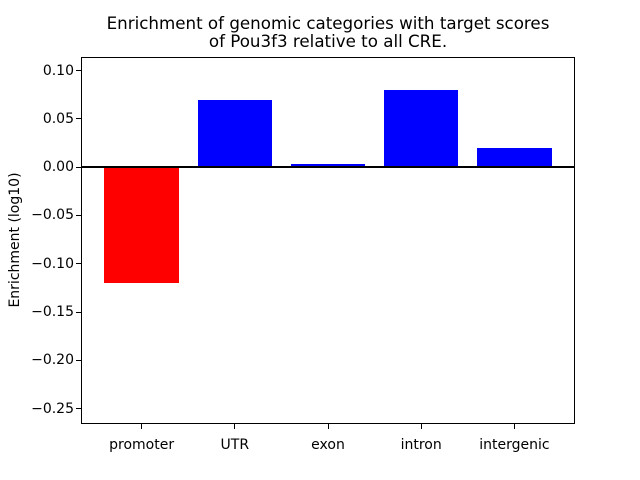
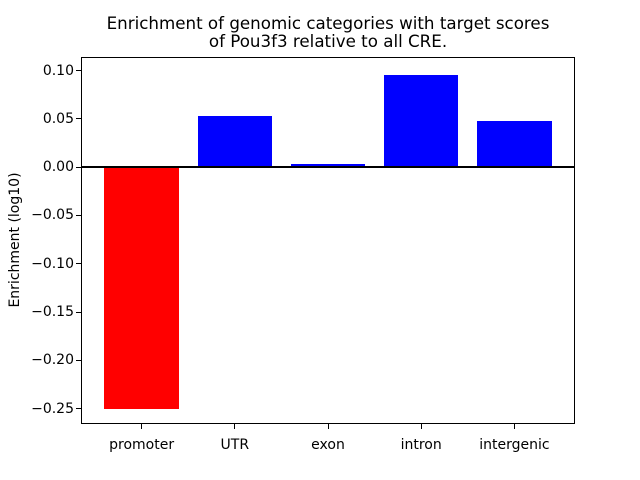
promoter: -0.12 -> -0.25
UTR: 0.07 -> 0.05
intron: 0.08 -> 0.10
intergenic: 0.02 -> 0.05
